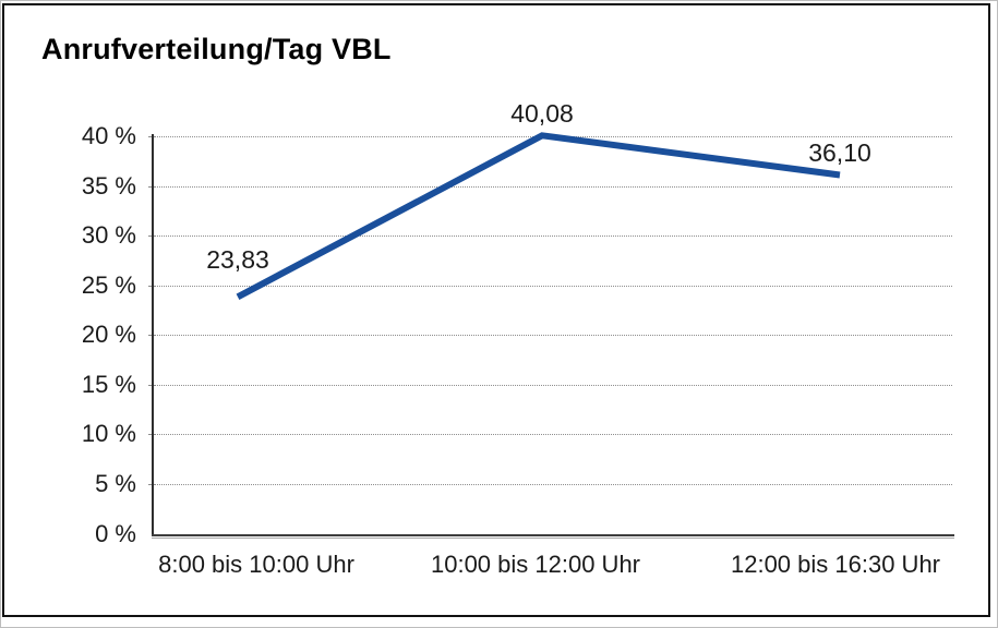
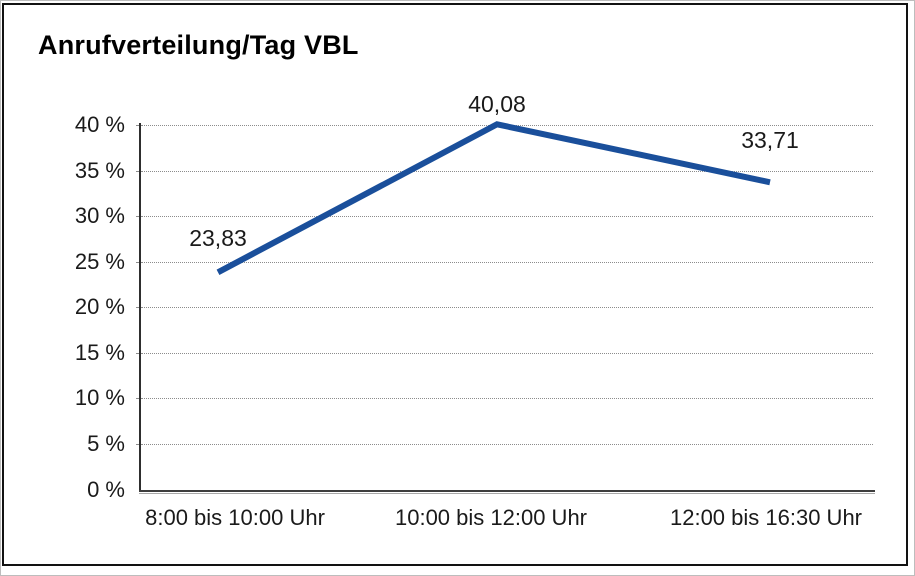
12:00 bis 16:30 Uhr: 36,10 -> 33,71
